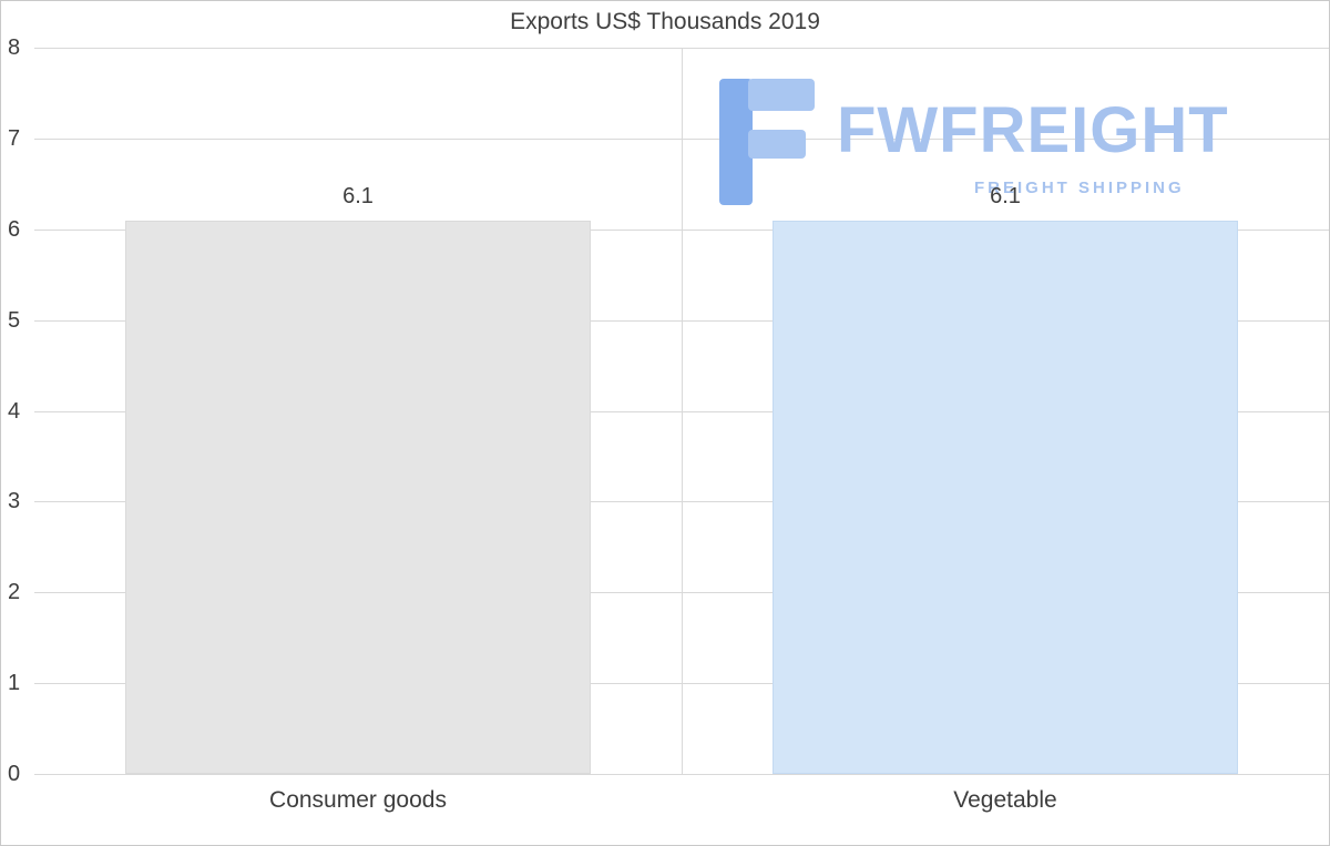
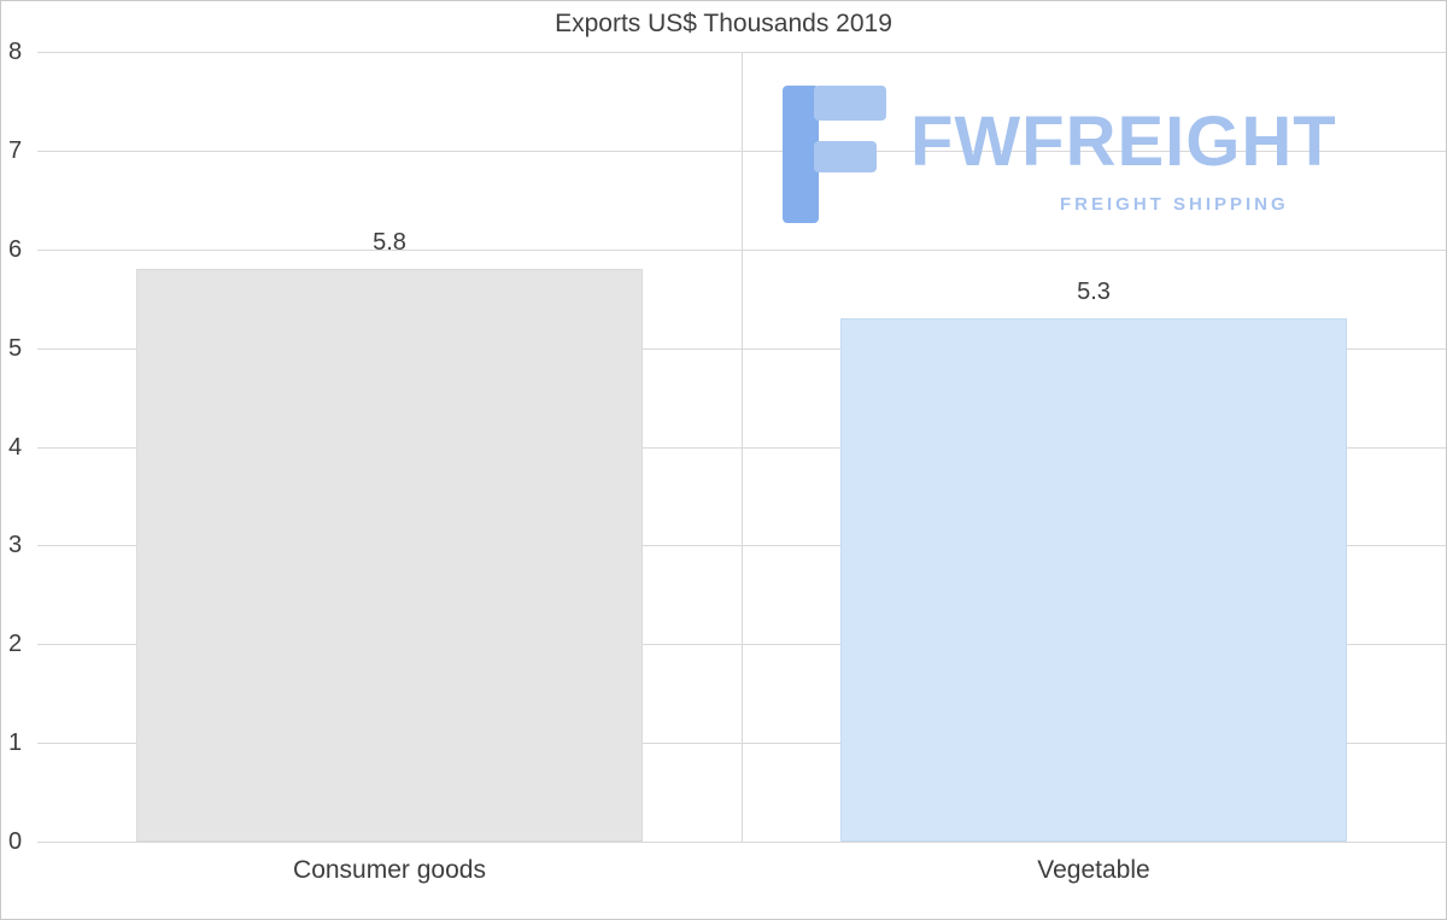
Consumer goods: 6.1 -> 5.8
Vegetable: 6.1 -> 5.3
